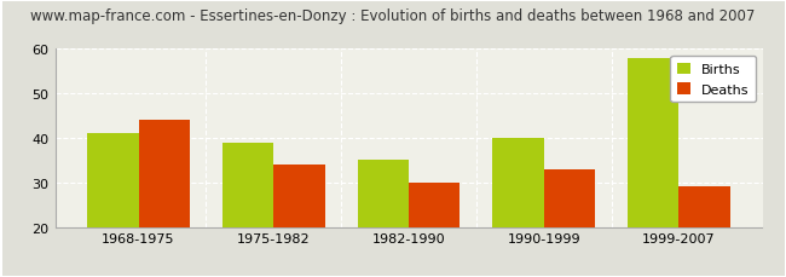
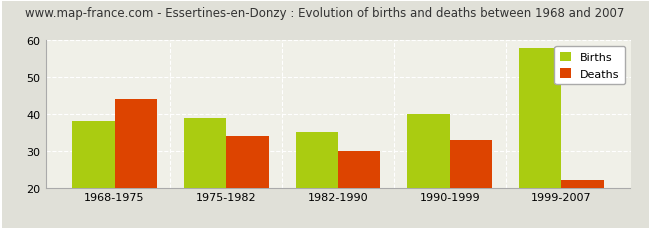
Births/1968-1975: 41 -> 38
Deaths/1999-2007: 29 -> 22
